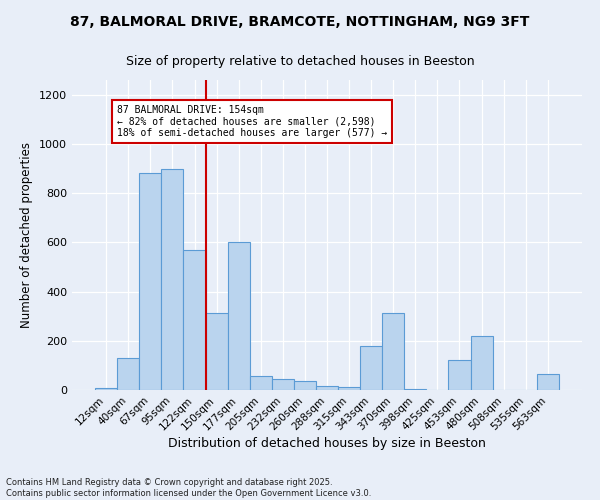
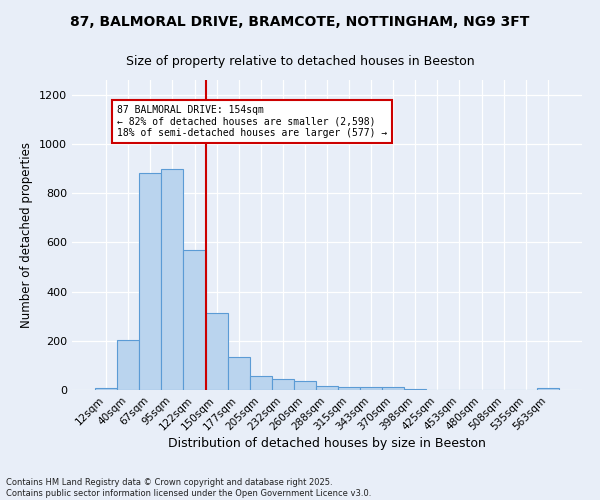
40sqm: 130 -> 205
177sqm: 600 -> 135
343sqm: 180 -> 13
370sqm: 315 -> 12
453sqm: 120 -> 2
480sqm: 220 -> 1
563sqm: 65 -> 8
